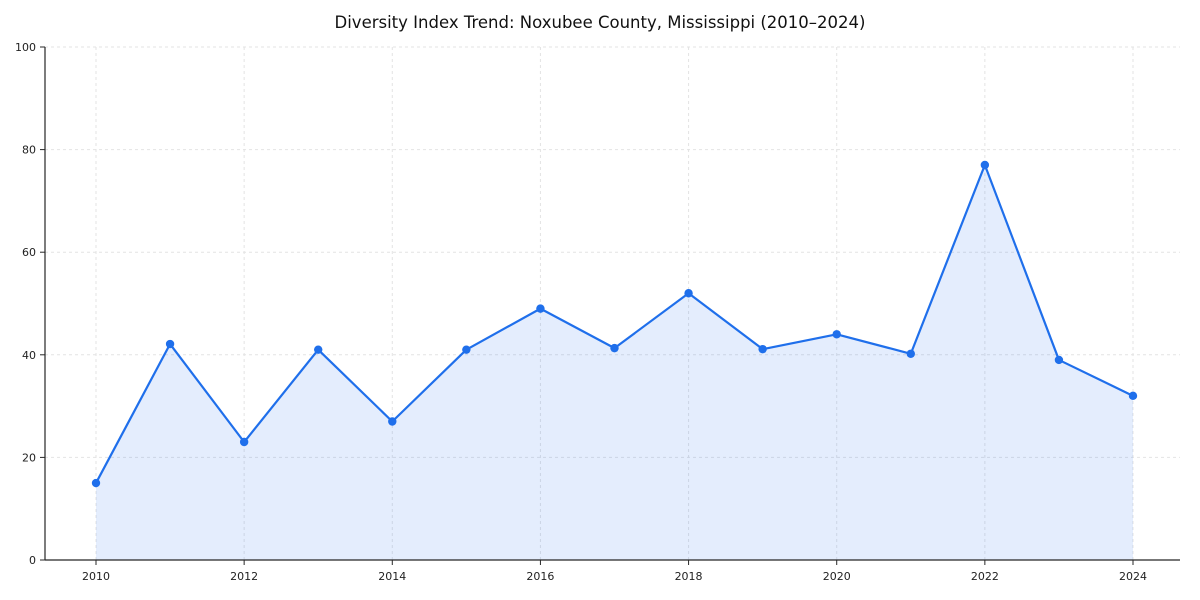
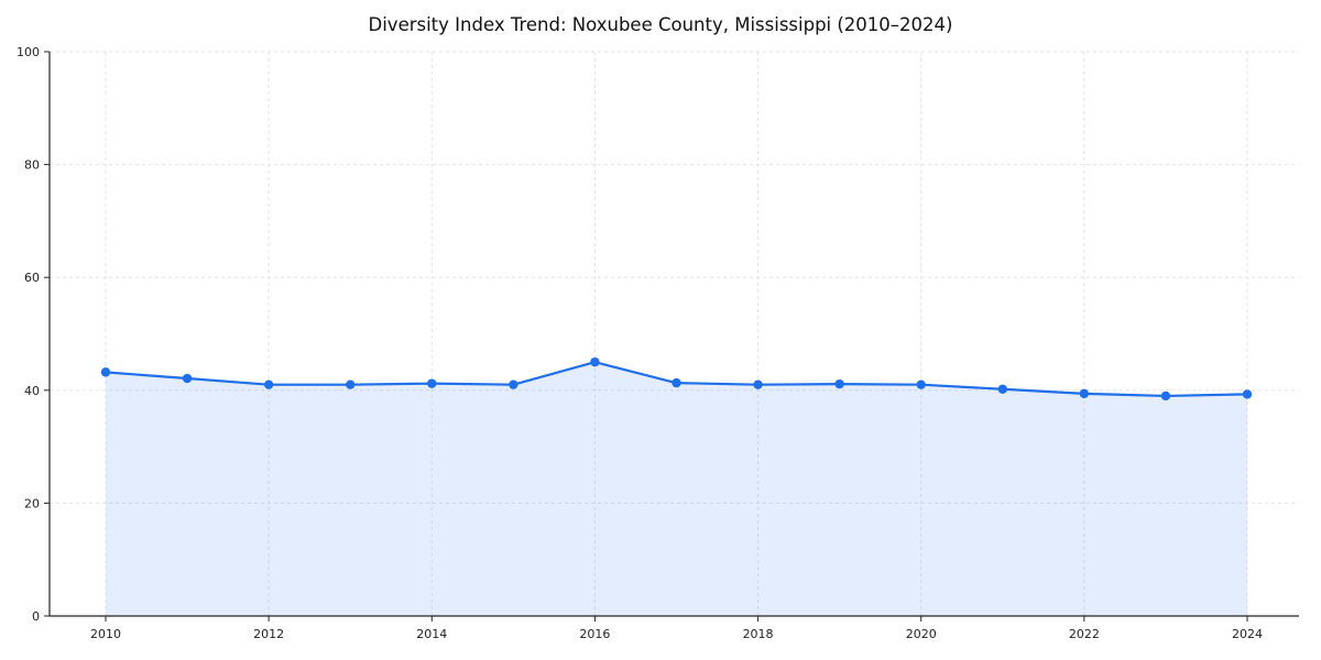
2010: 15 -> 43
2012: 23 -> 41
2014: 27 -> 41
2016: 49 -> 45
2018: 52 -> 41
2020: 44 -> 41
2022: 77 -> 39
2024: 32 -> 39
